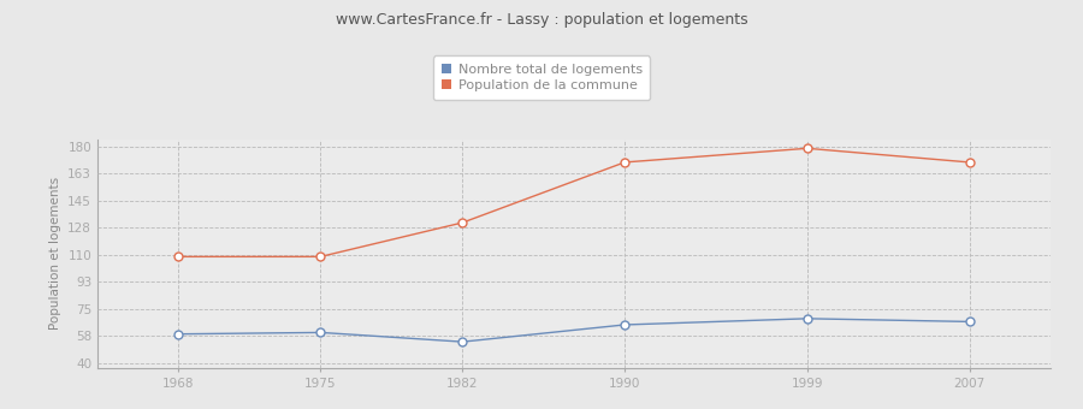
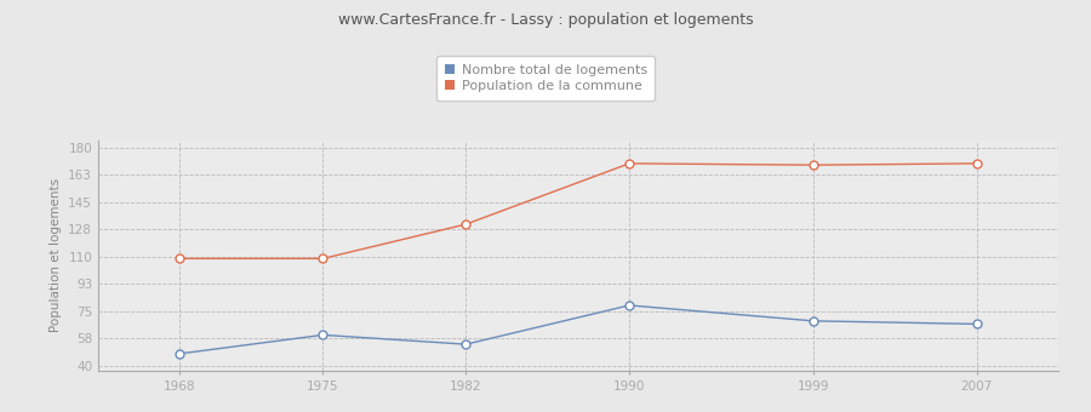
Nombre total de logements/1968: 59 -> 48
Nombre total de logements/1990: 65 -> 79
Population de la commune/1999: 179 -> 169
